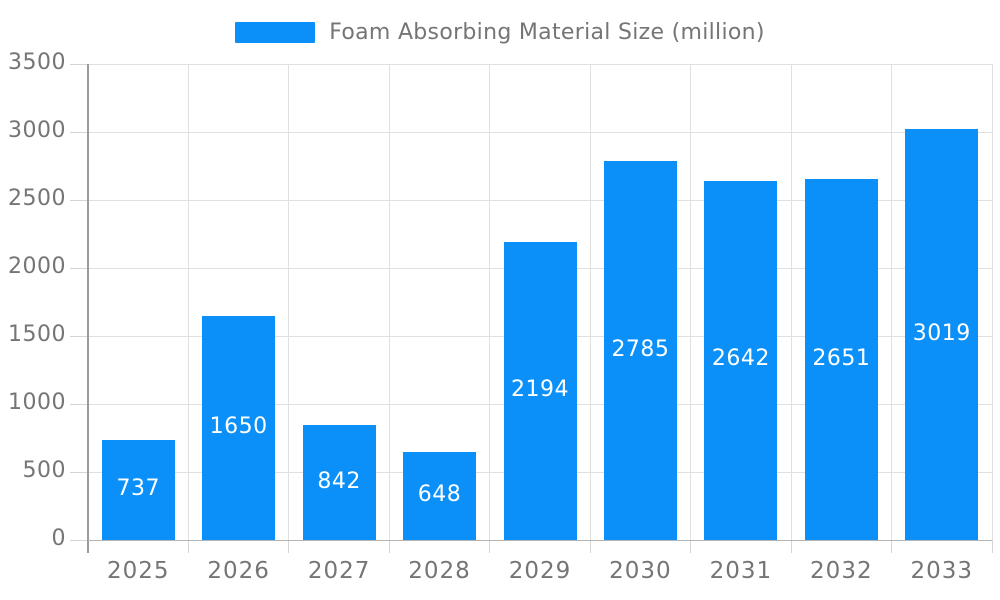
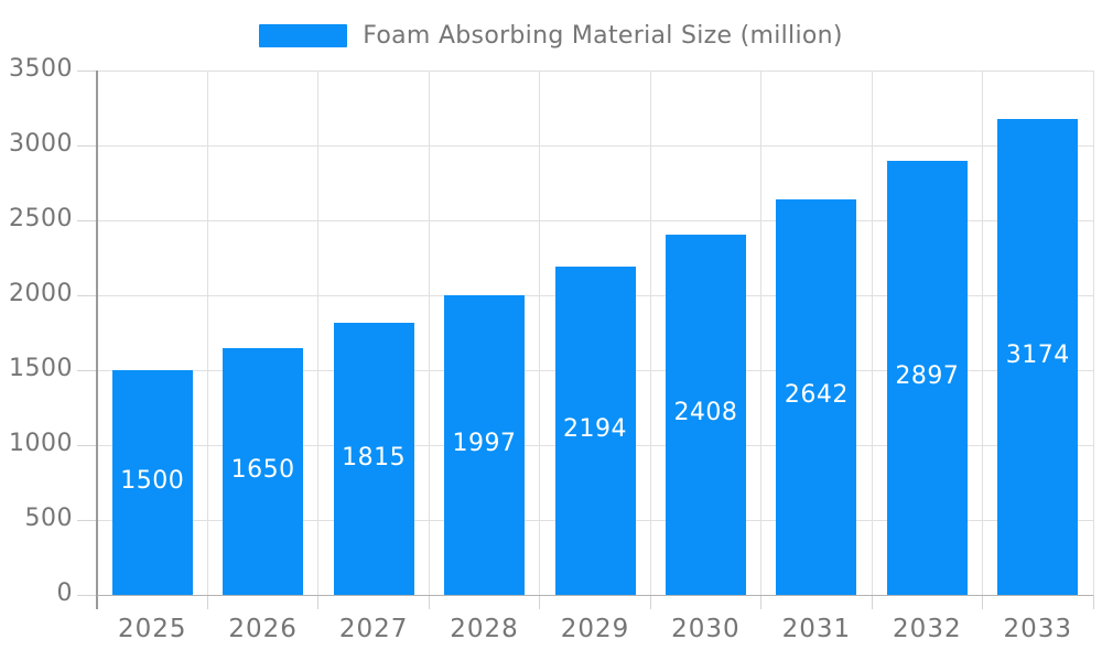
2025: 737 -> 1500
2027: 842 -> 1815
2028: 648 -> 1997
2030: 2785 -> 2408
2032: 2651 -> 2897
2033: 3019 -> 3174
